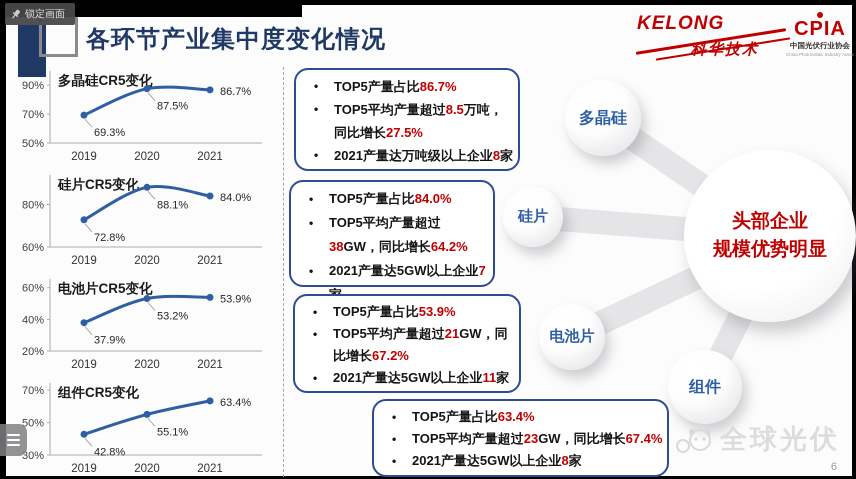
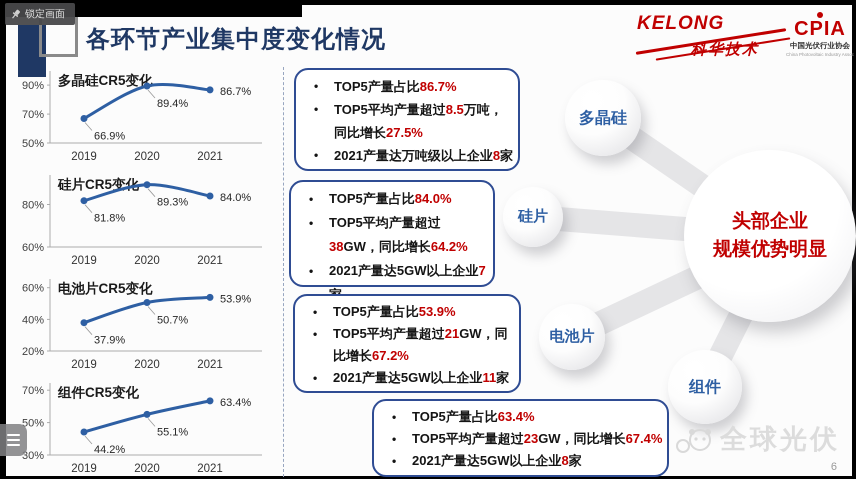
多晶硅CR5变化/2019: 69.3% -> 66.9%
多晶硅CR5变化/2020: 87.5% -> 89.4%
硅片CR5变化/2019: 72.8% -> 81.8%
硅片CR5变化/2020: 88.1% -> 89.3%
电池片CR5变化/2020: 53.2% -> 50.7%
组件CR5变化/2019: 42.8% -> 44.2%
